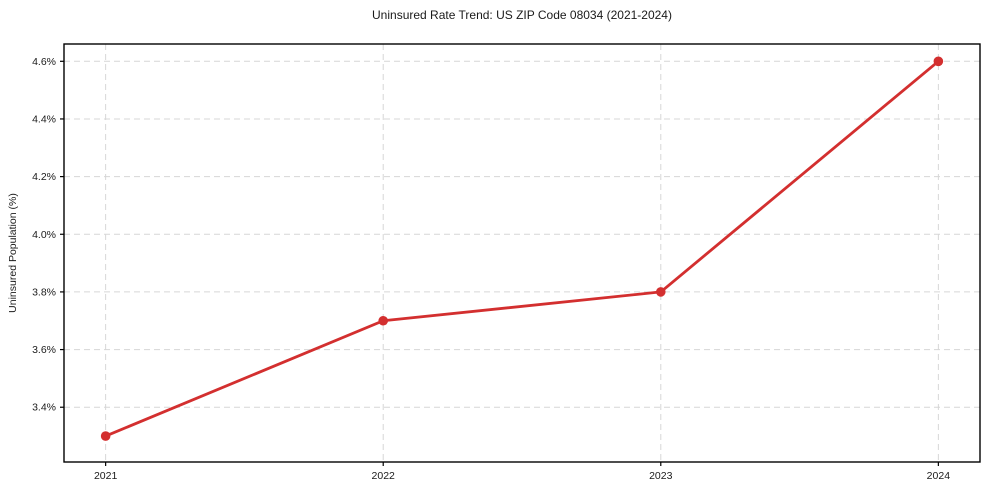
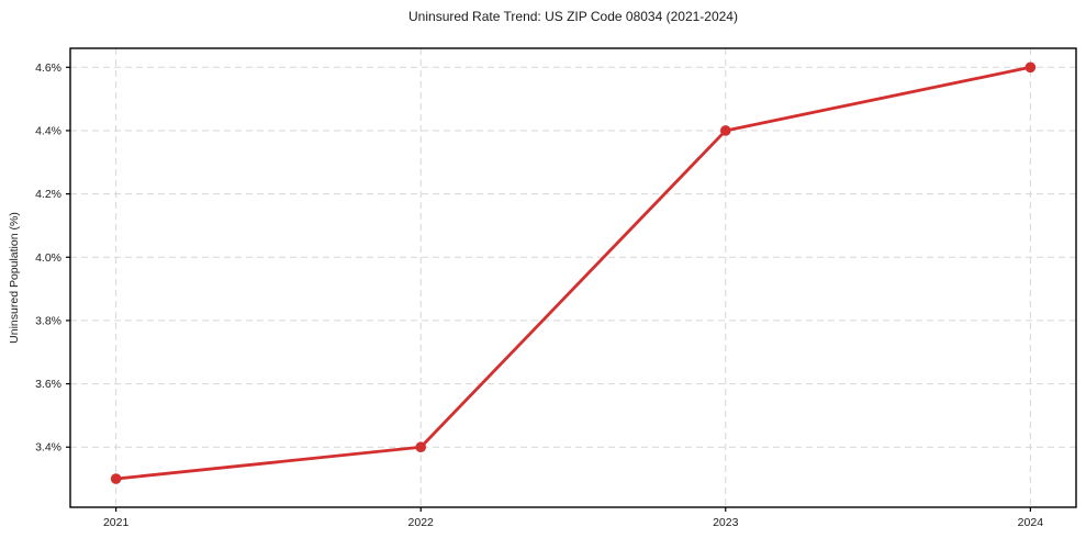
2022: 3.7% -> 3.4%
2023: 3.8% -> 4.4%
